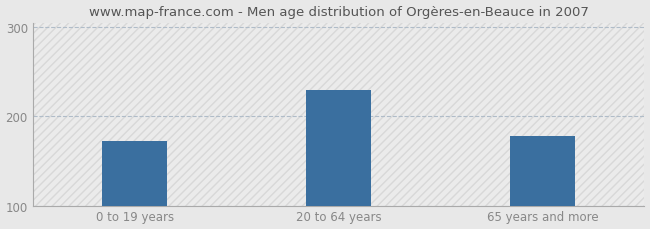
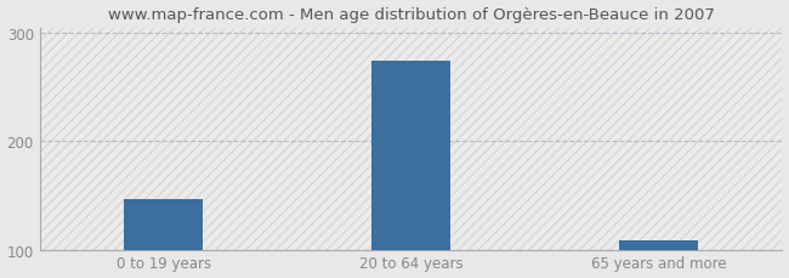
0 to 19 years: 172 -> 147
20 to 64 years: 230 -> 275
65 years and more: 178 -> 108
